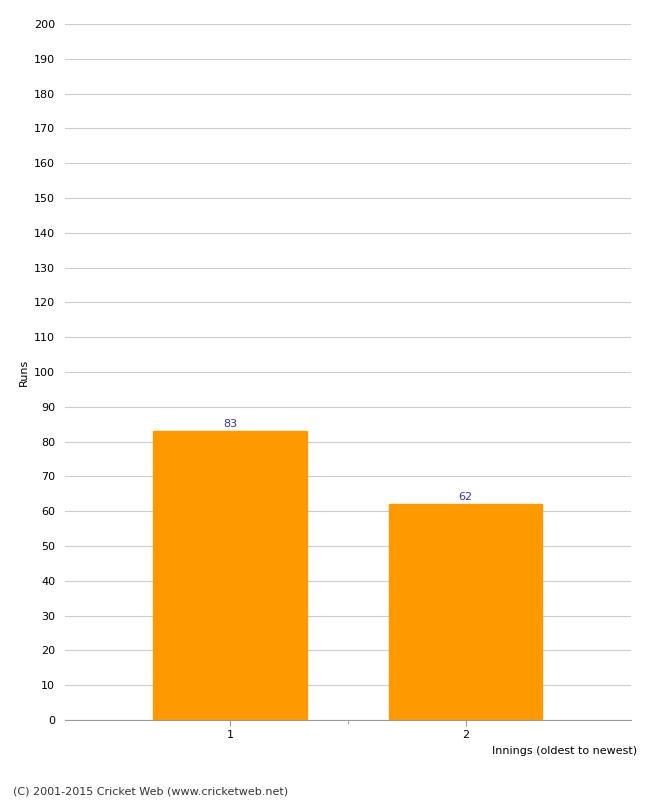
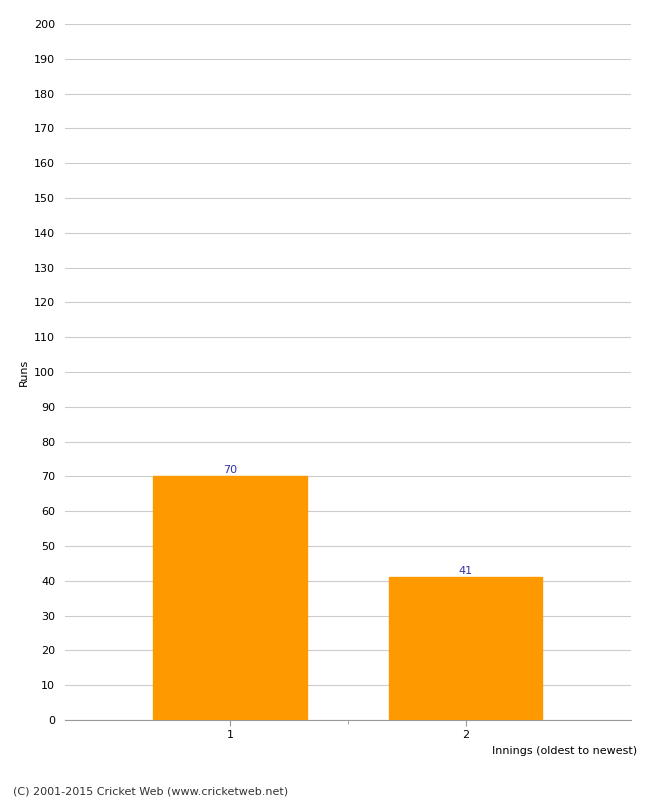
1: 83 -> 70
2: 62 -> 41
